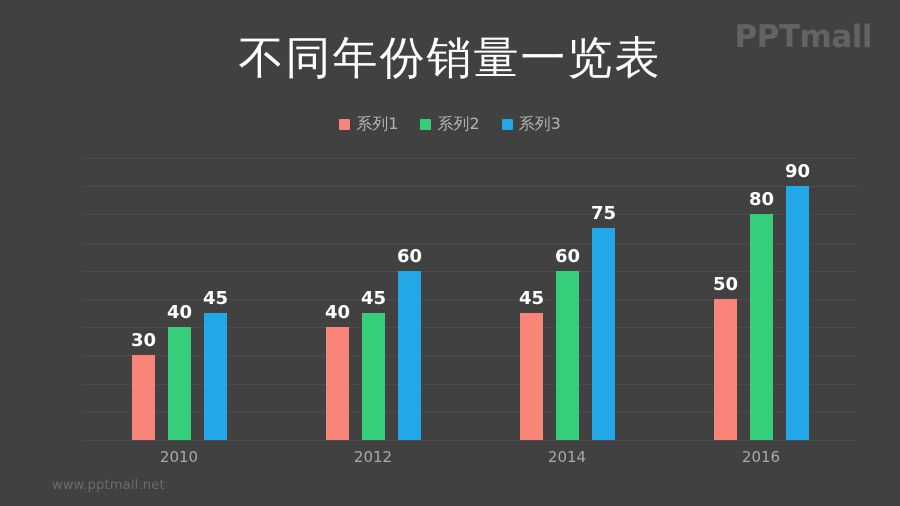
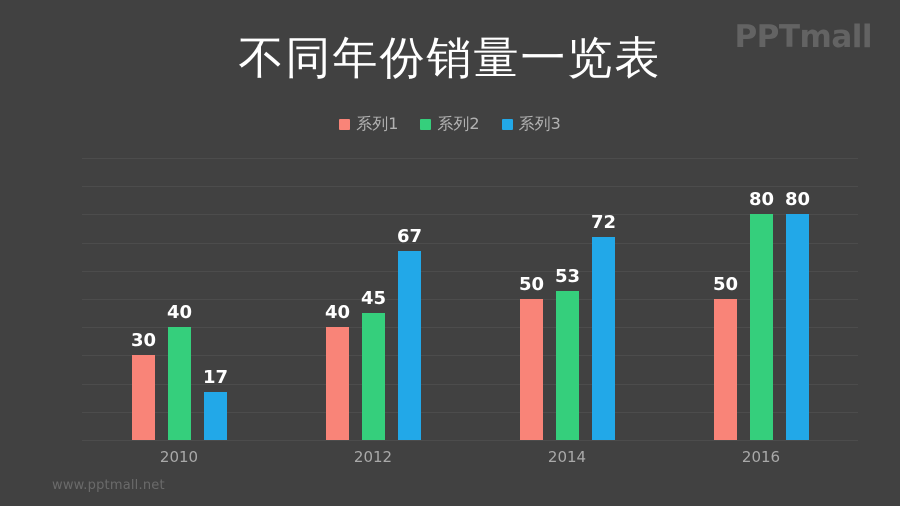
系列3/2010: 45 -> 17
系列3/2012: 60 -> 67
系列1/2014: 45 -> 50
系列2/2014: 60 -> 53
系列3/2014: 75 -> 72
系列3/2016: 90 -> 80
